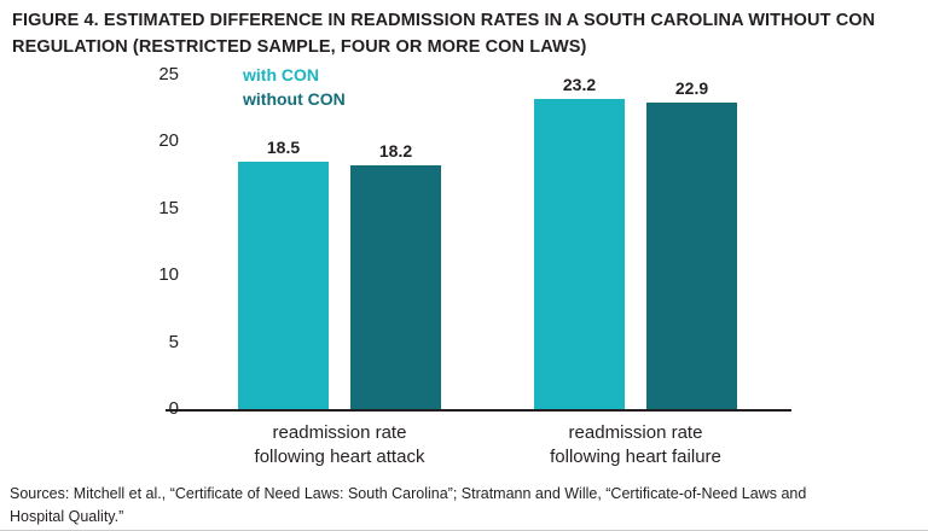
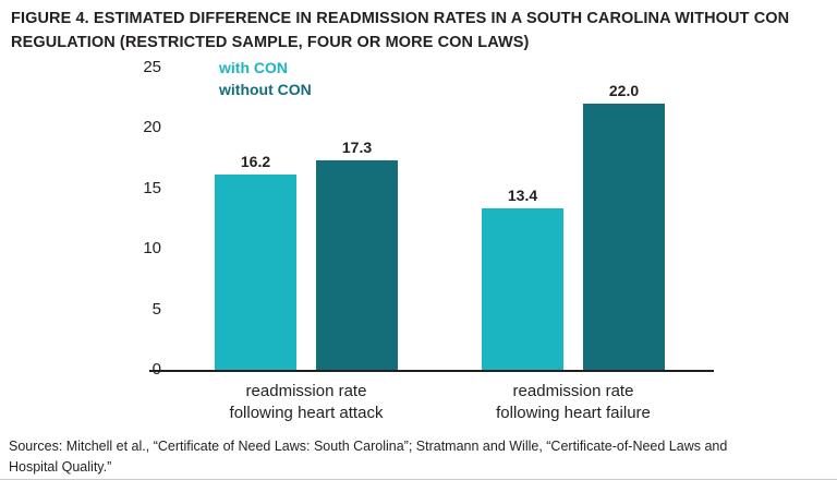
with CON/readmission rate following heart attack: 18.5 -> 16.2
without CON/readmission rate following heart attack: 18.2 -> 17.3
with CON/readmission rate following heart failure: 23.2 -> 13.4
without CON/readmission rate following heart failure: 22.9 -> 22.0
